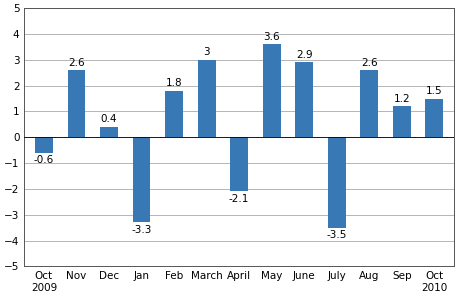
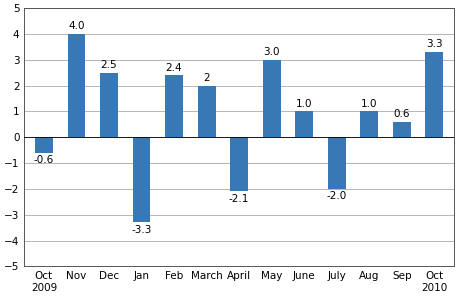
Nov: 2.6 -> 4.0
Dec: 0.4 -> 2.5
Feb: 1.8 -> 2.4
March: 3 -> 2
May: 3.6 -> 3.0
June: 2.9 -> 1.0
July: -3.5 -> -2.0
Aug: 2.6 -> 1.0
Sep: 1.2 -> 0.6
Oct 2010: 1.5 -> 3.3
